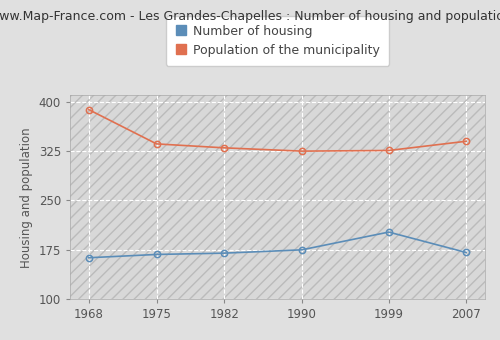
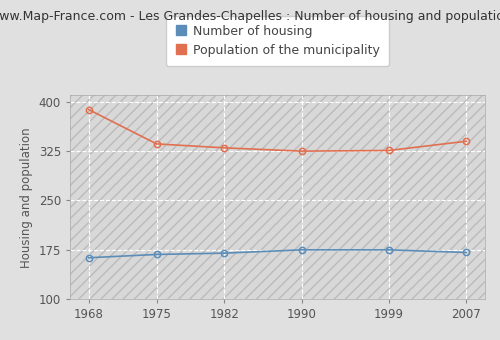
Number of housing/1999: 202 -> 175
